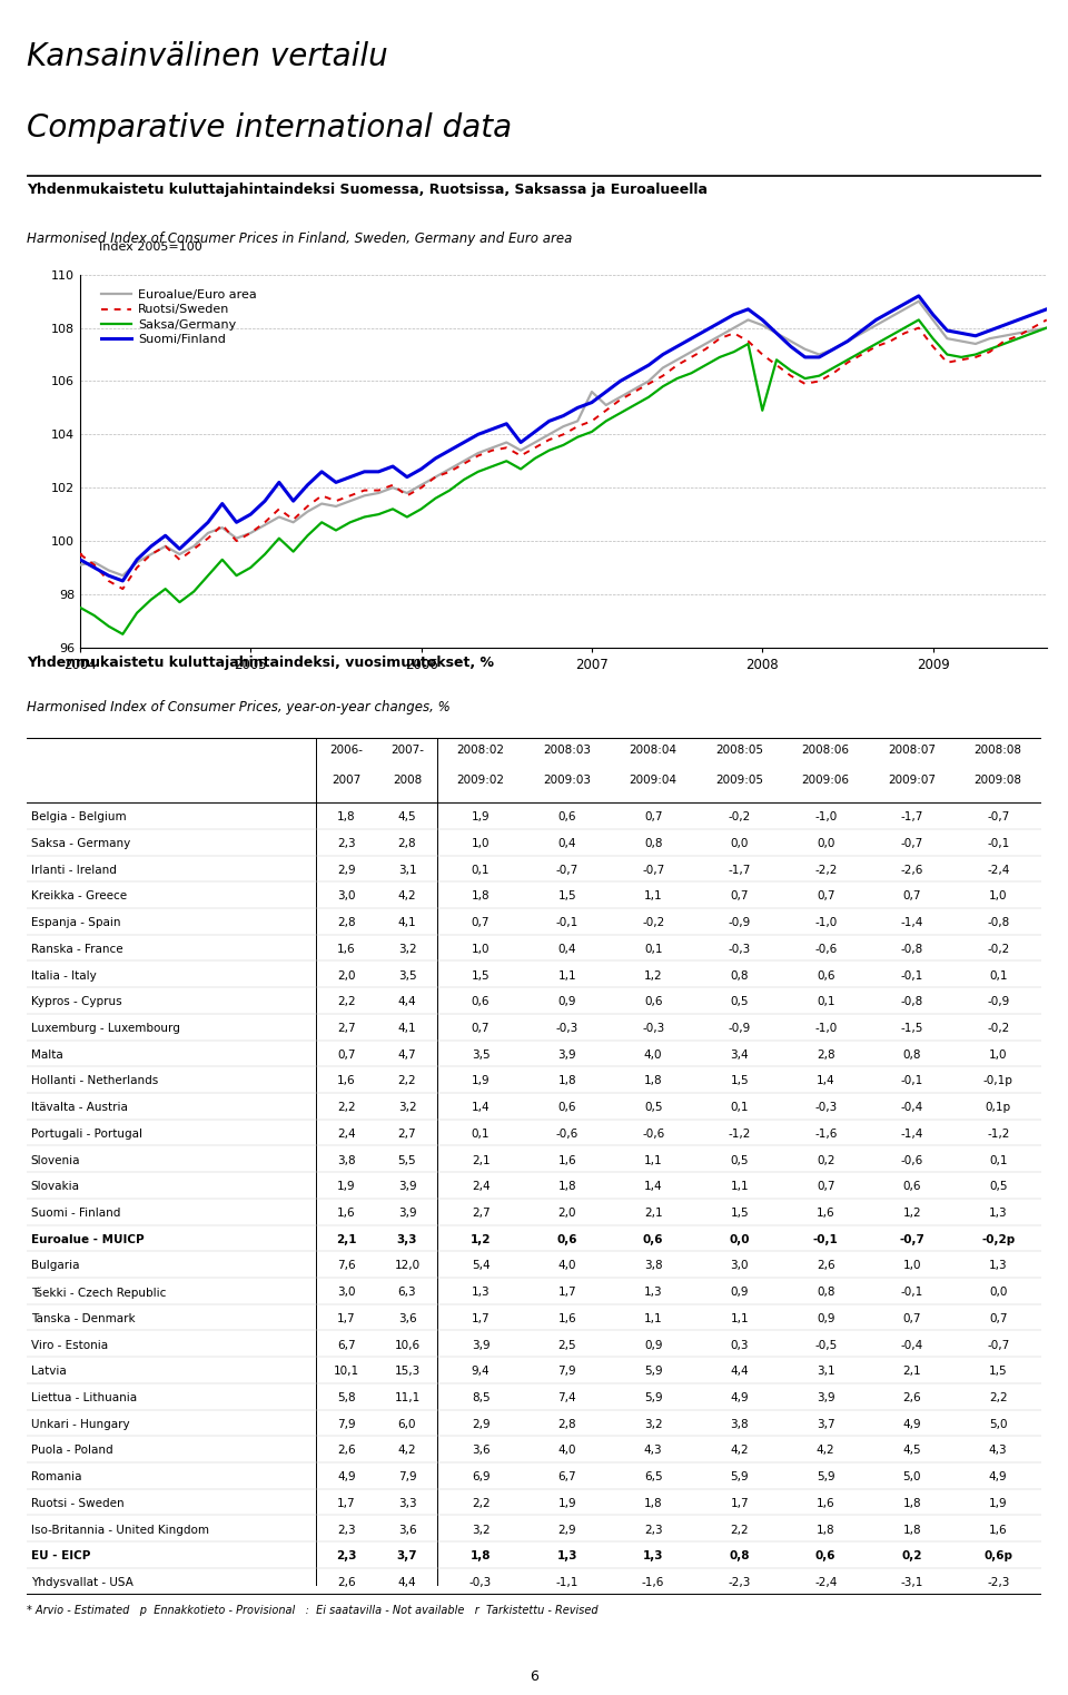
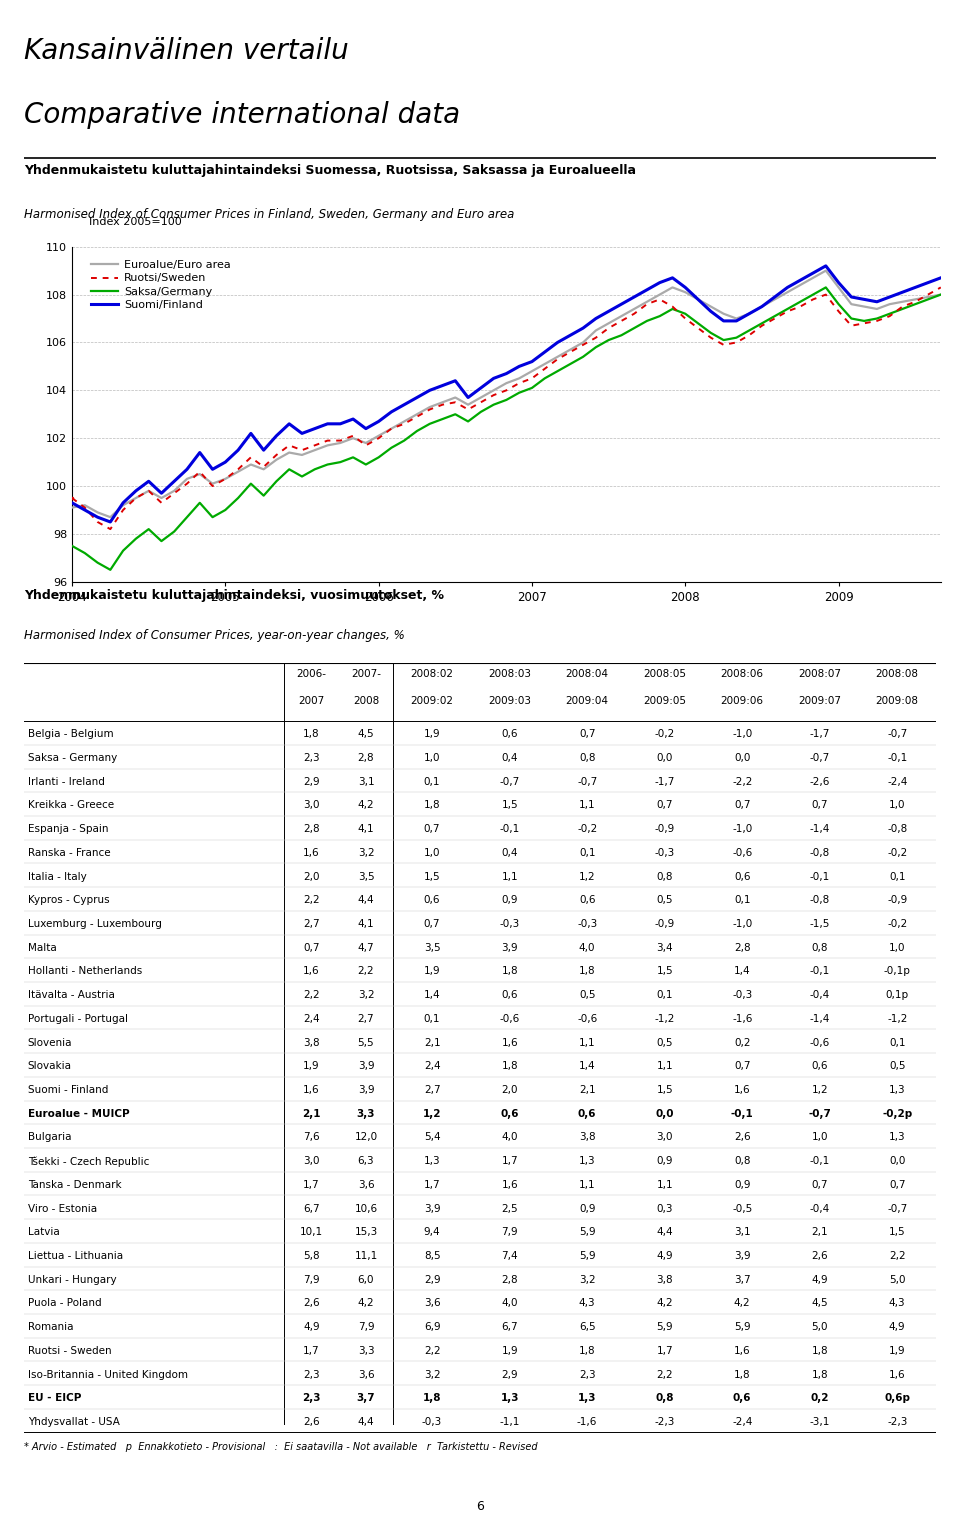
Euroalue/Euro area/2007: 105.6 -> 104.8
Saksa/Germany/2008: 104.9 -> 107.2
